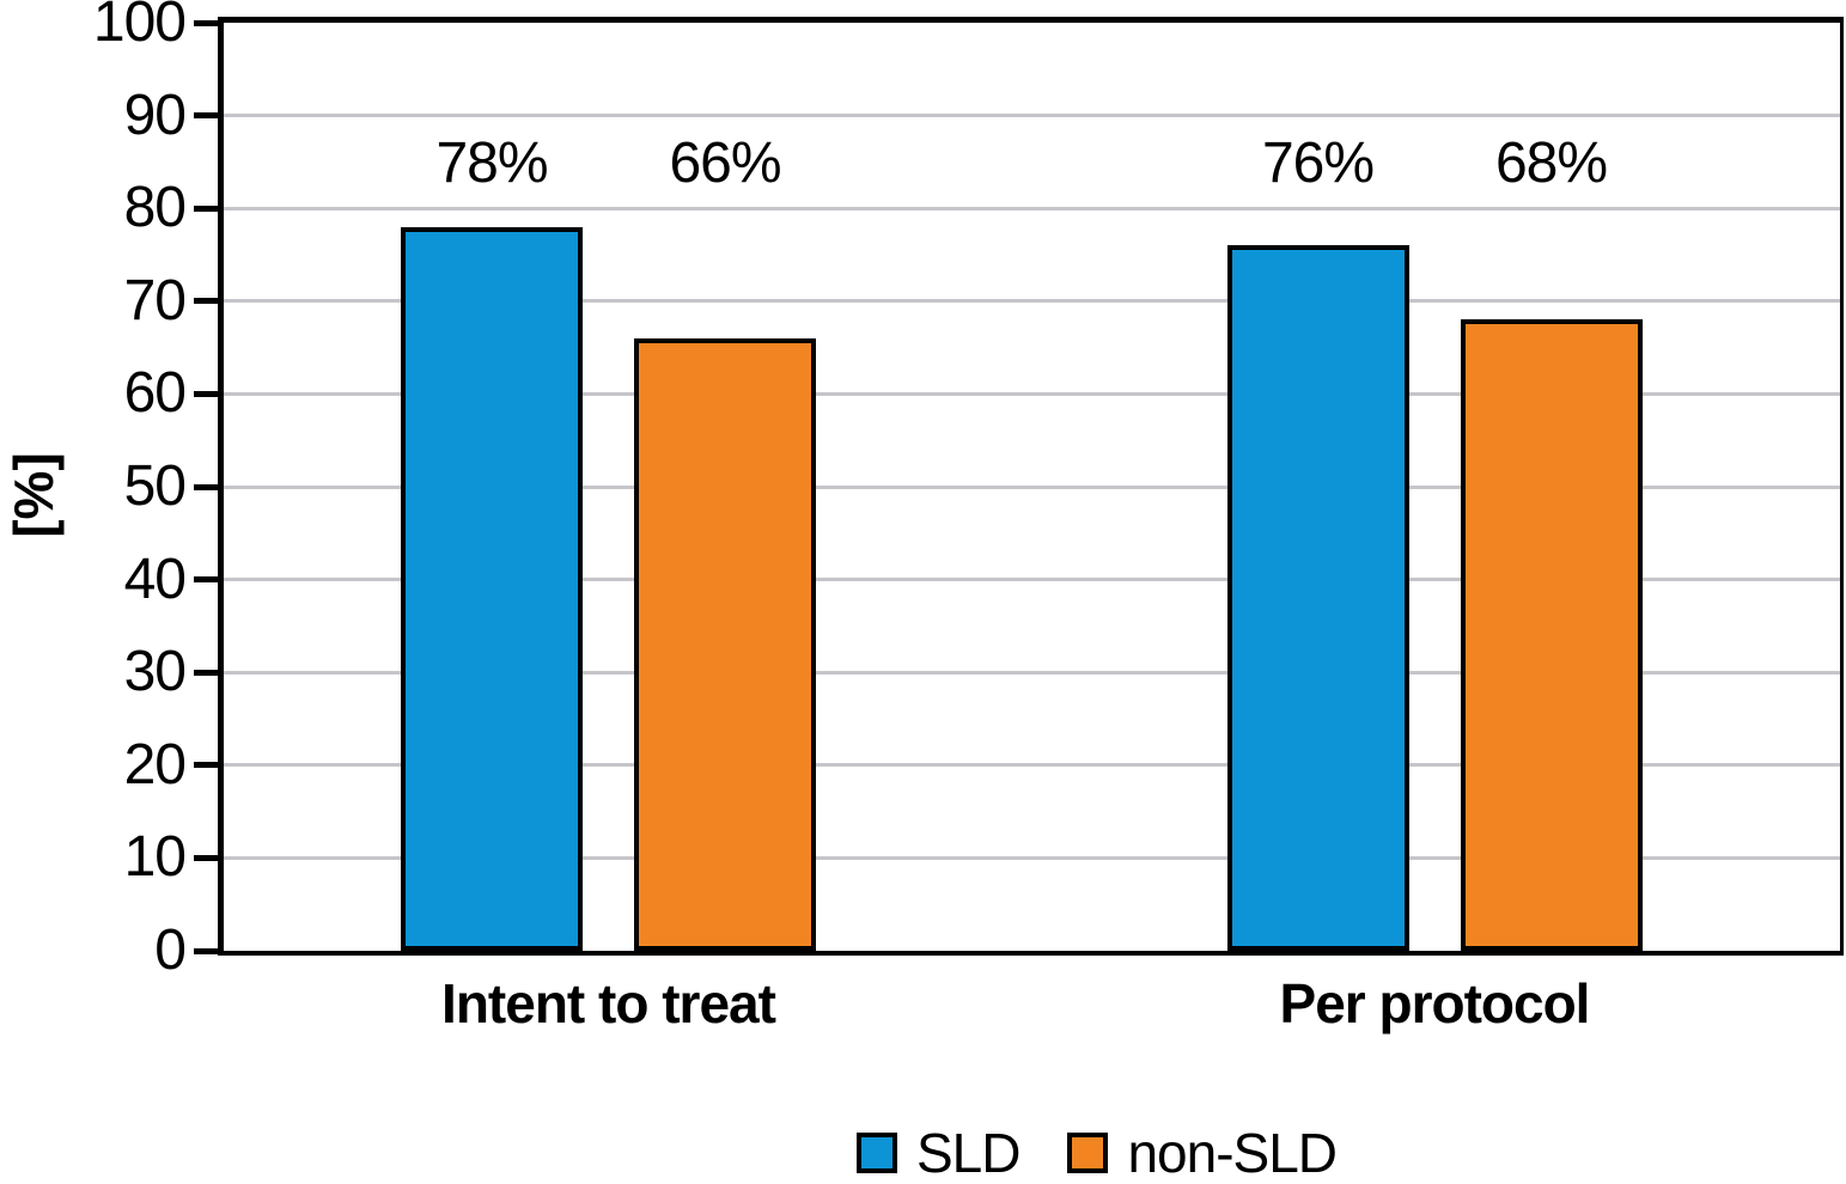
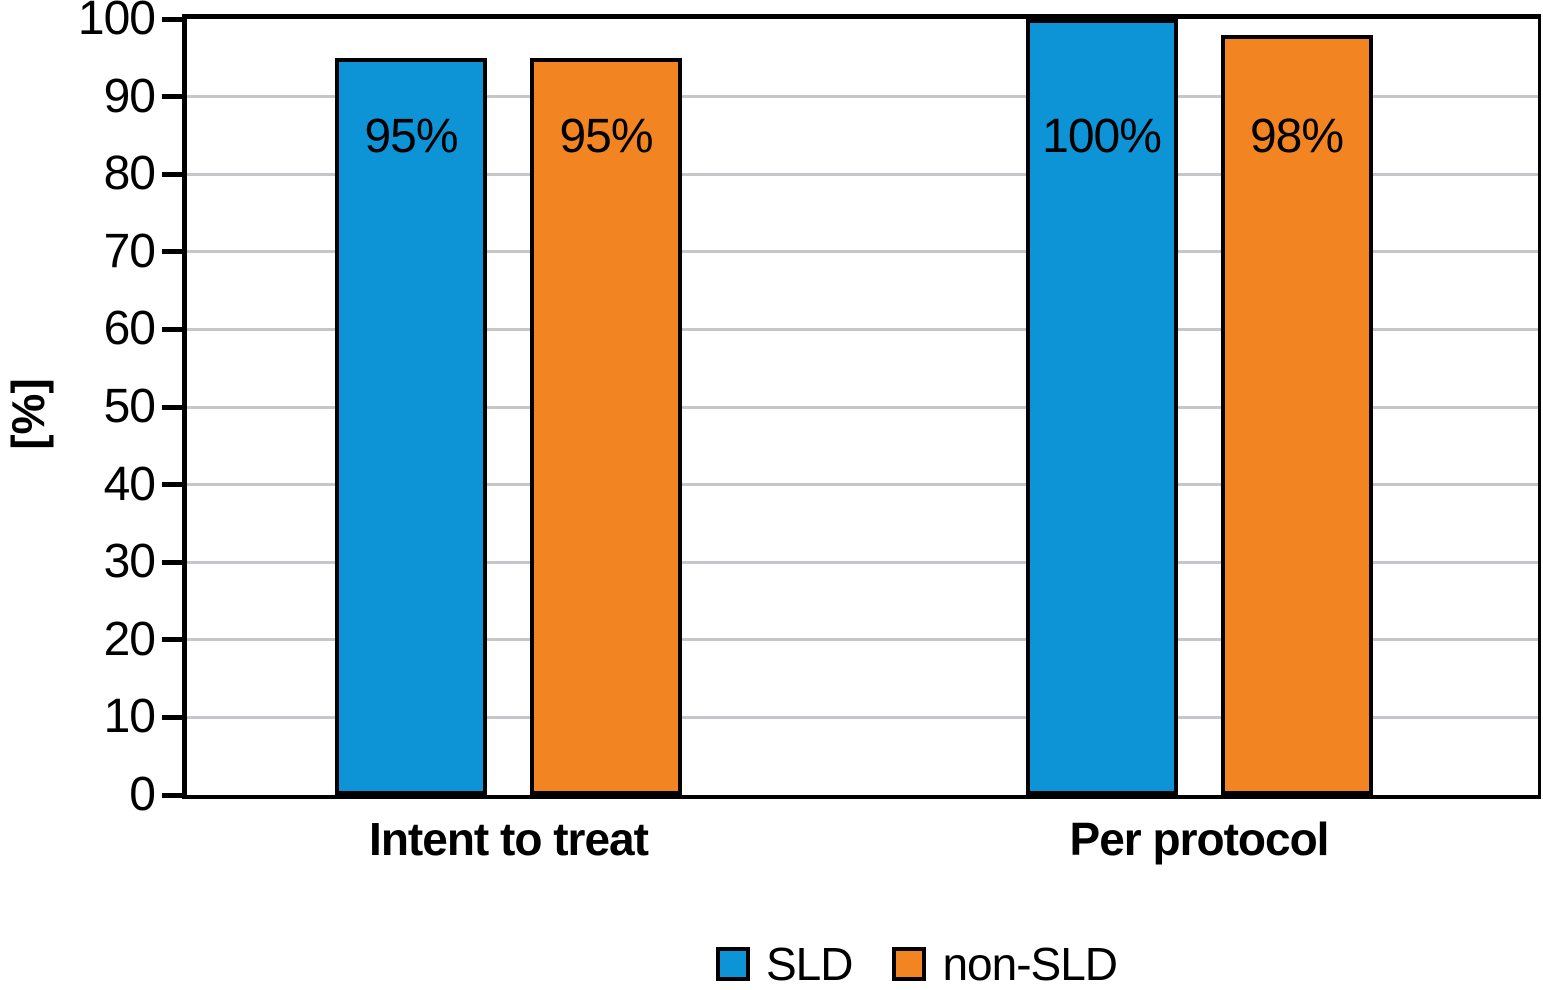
SLD/Intent to treat: 78% -> 95%
non-SLD/Intent to treat: 66% -> 95%
SLD/Per protocol: 76% -> 100%
non-SLD/Per protocol: 68% -> 98%
